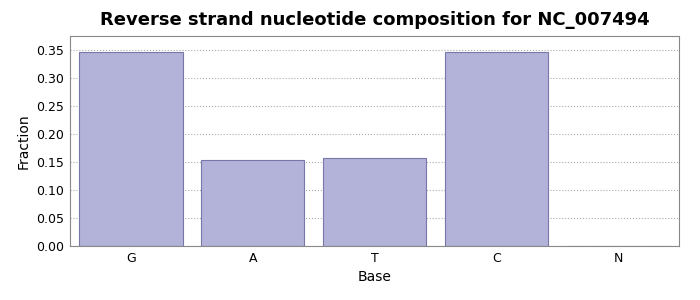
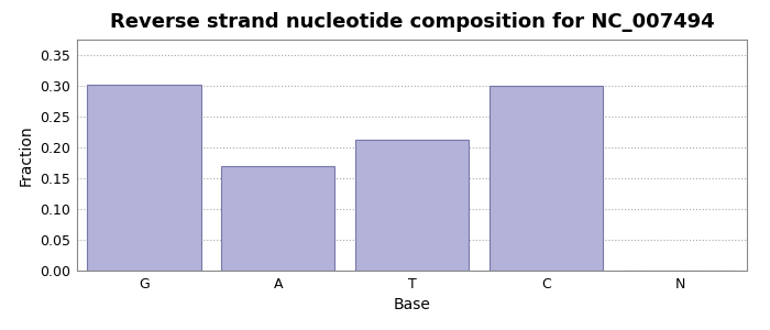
G: 0.346 -> 0.302
A: 0.153 -> 0.170
T: 0.157 -> 0.212
C: 0.346 -> 0.300
